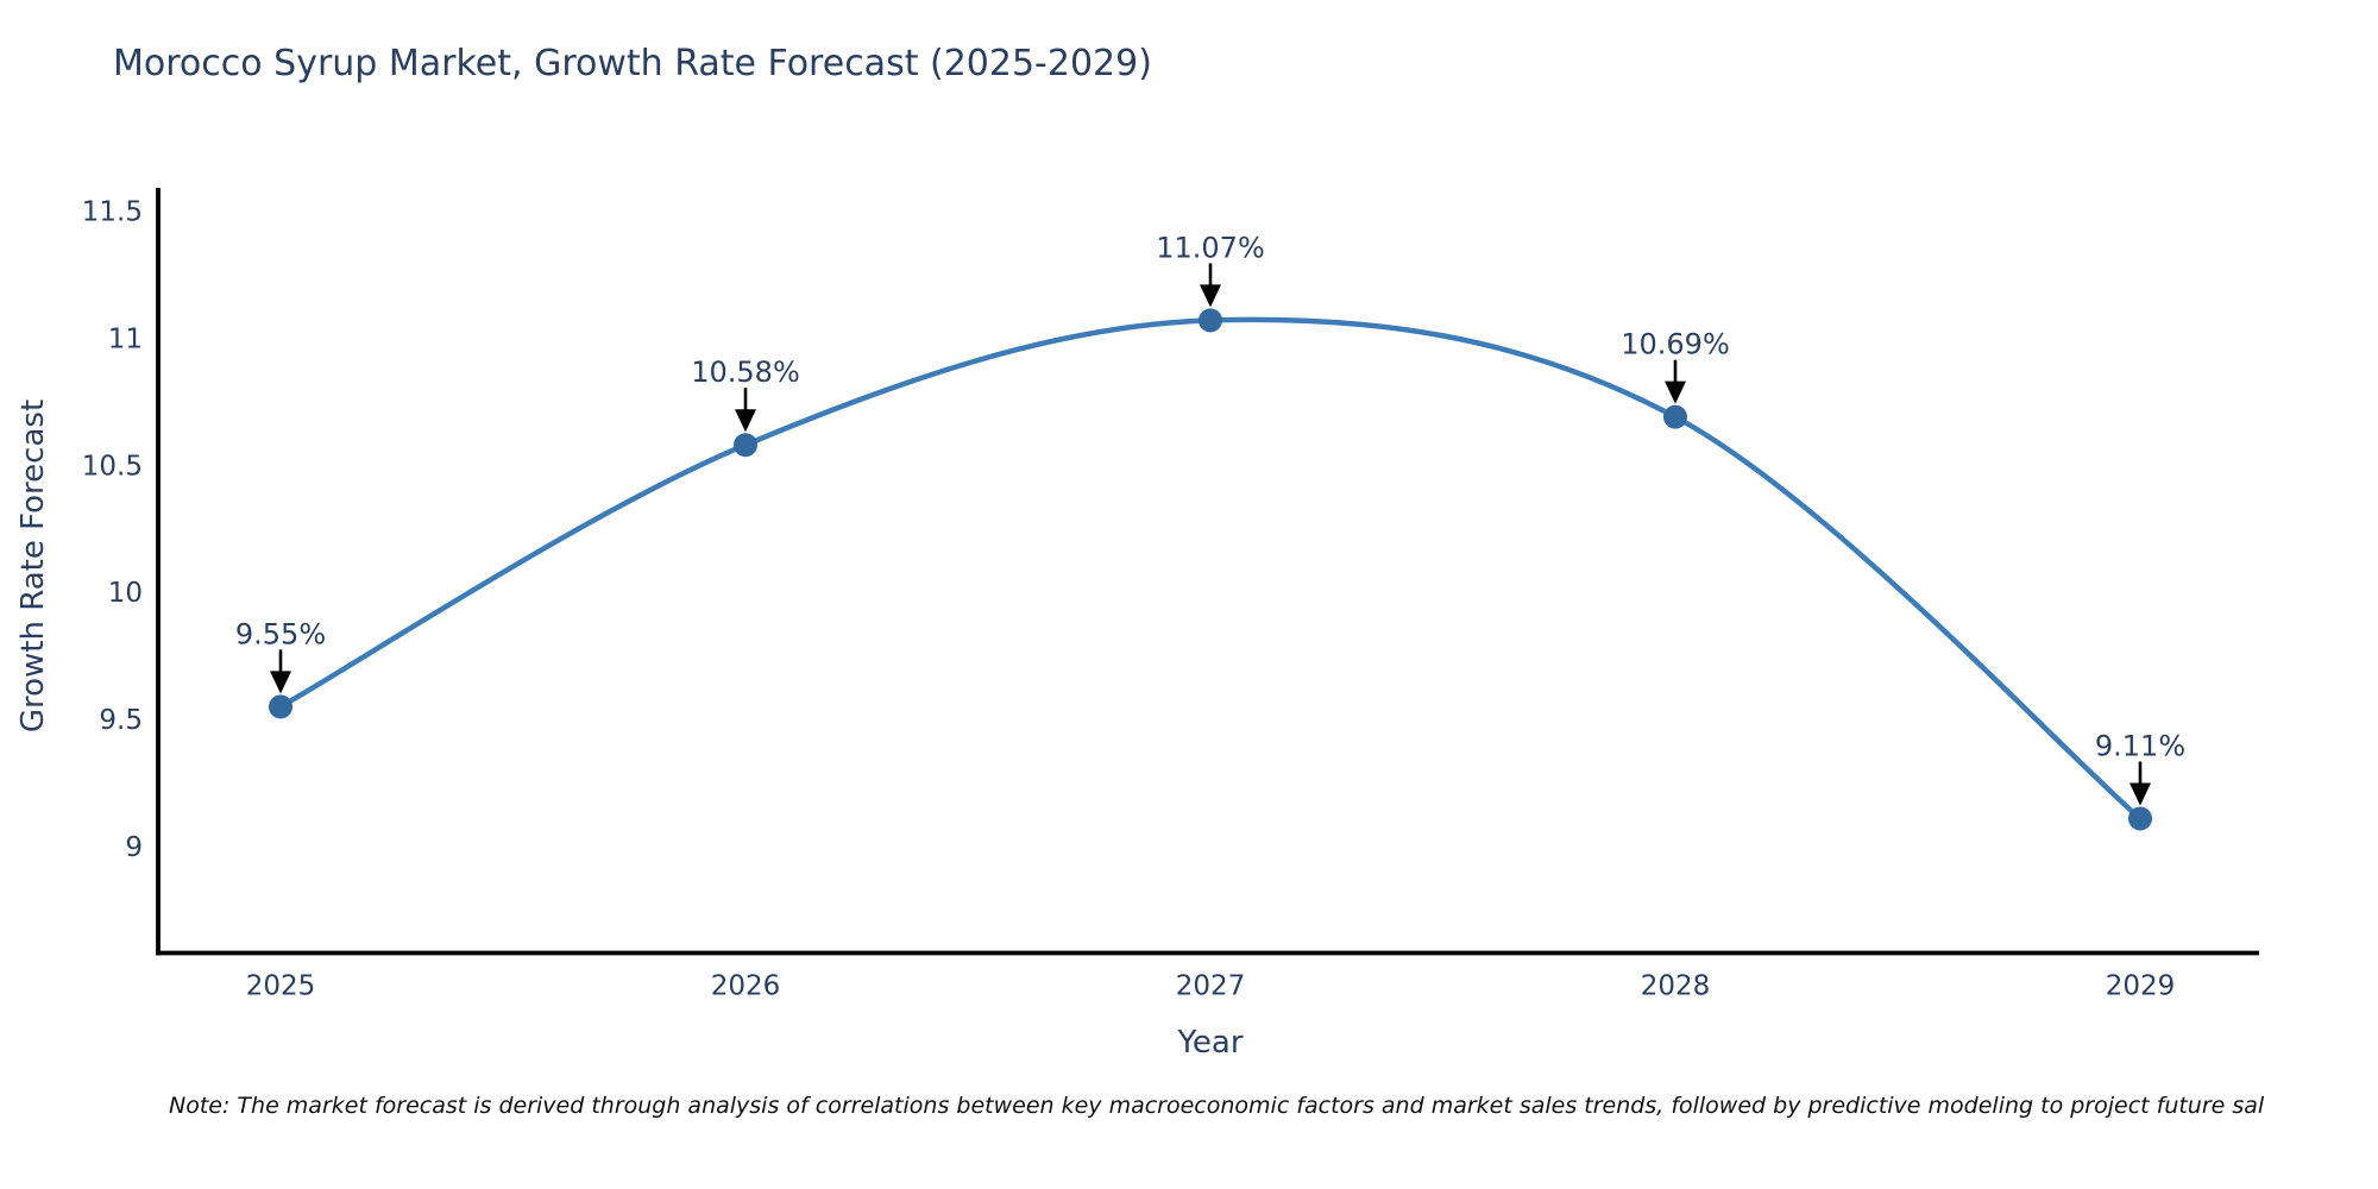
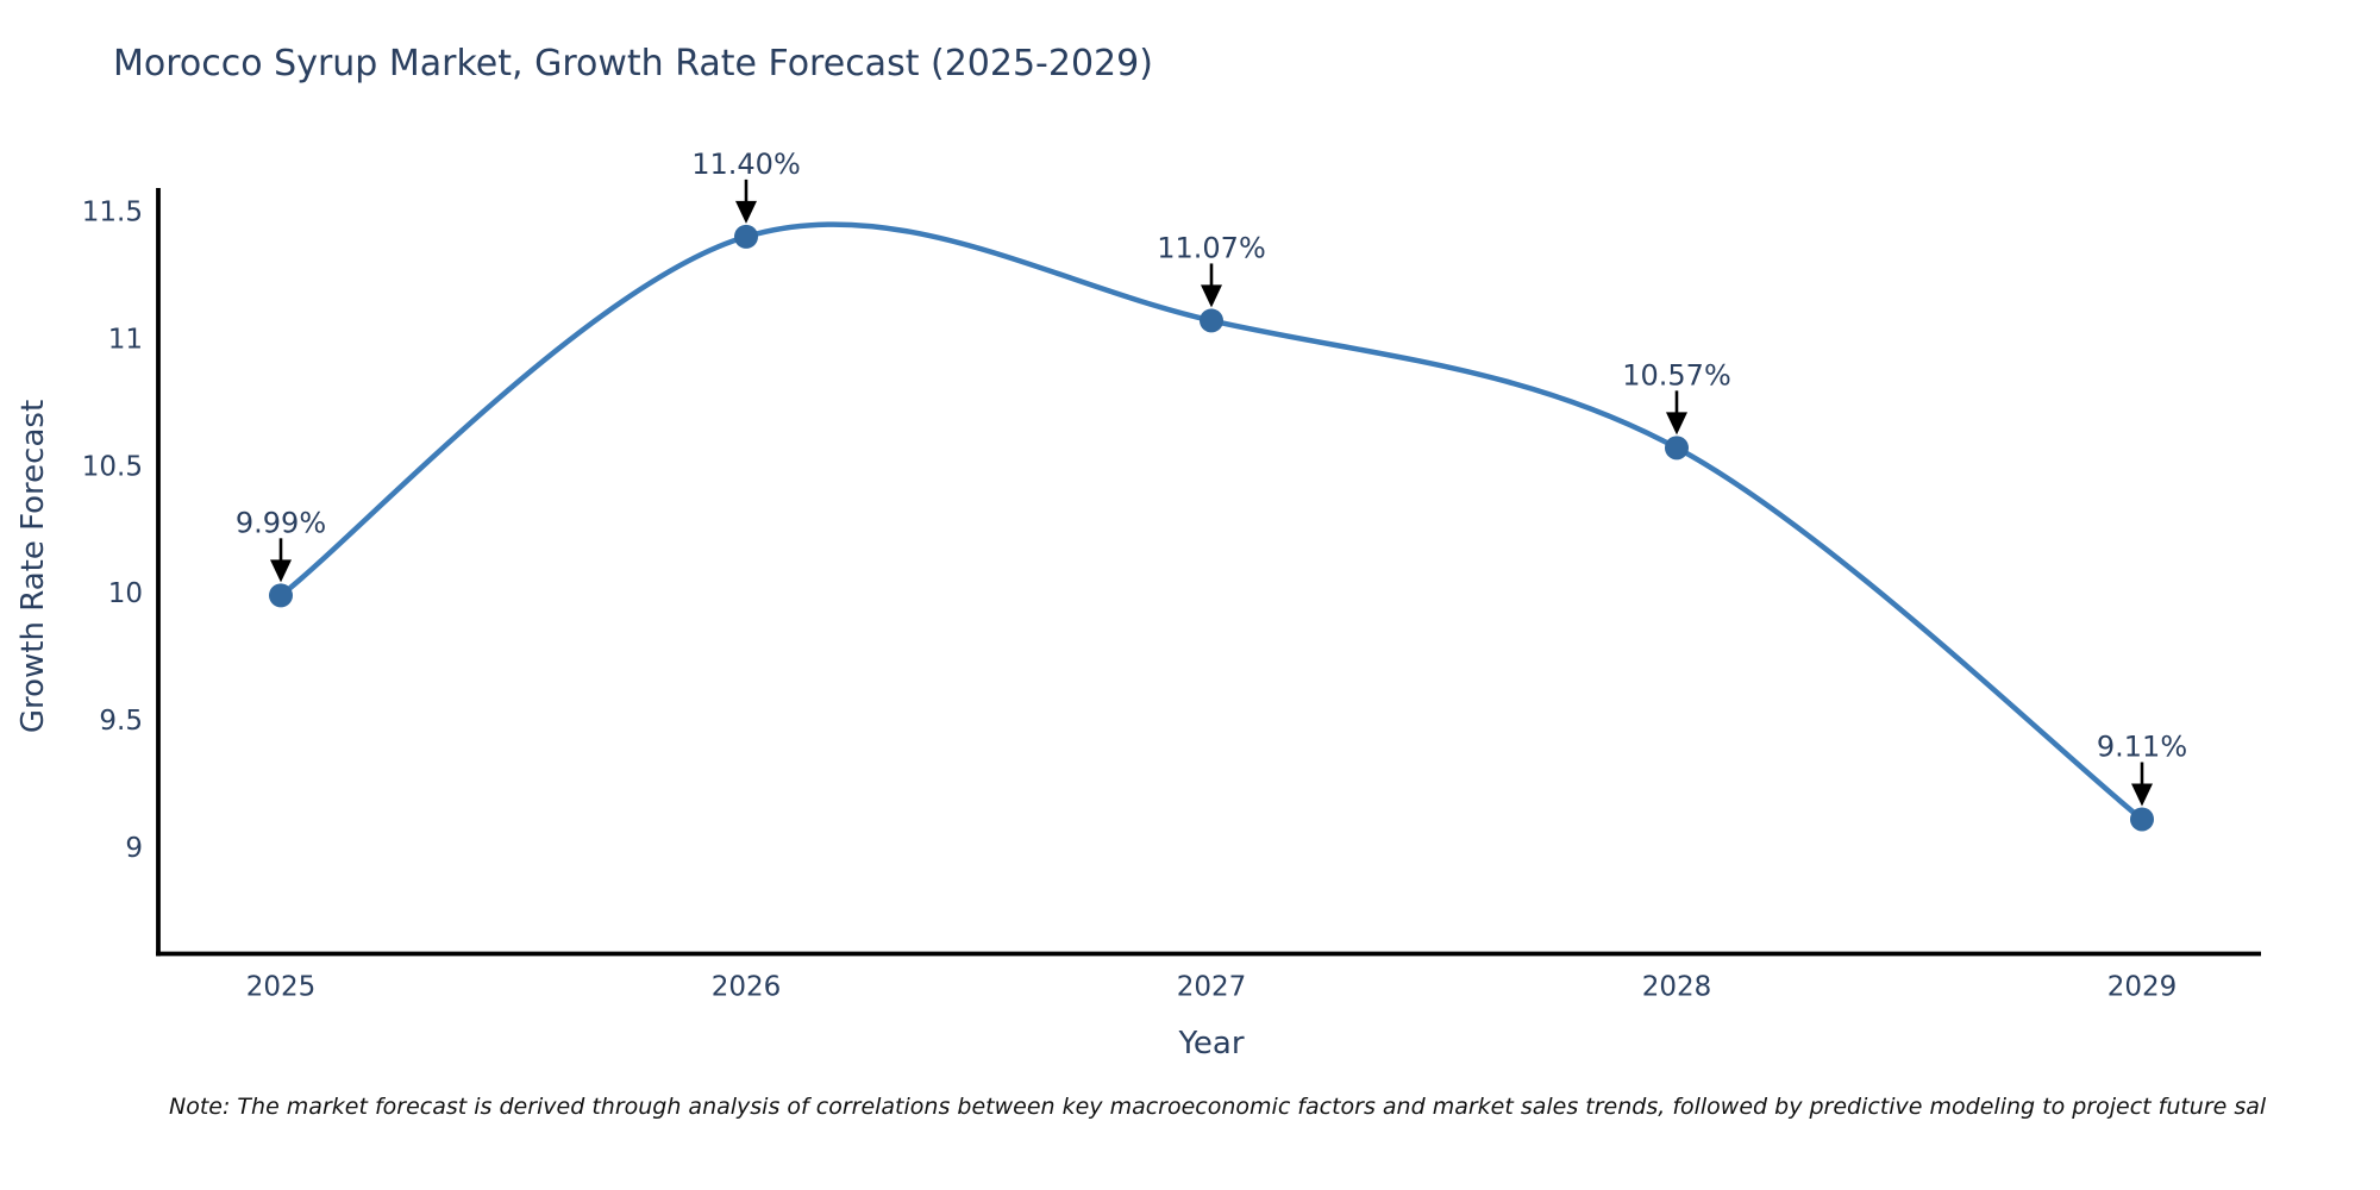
2025: 9.55% -> 9.99%
2026: 10.58% -> 11.40%
2028: 10.69% -> 10.57%
